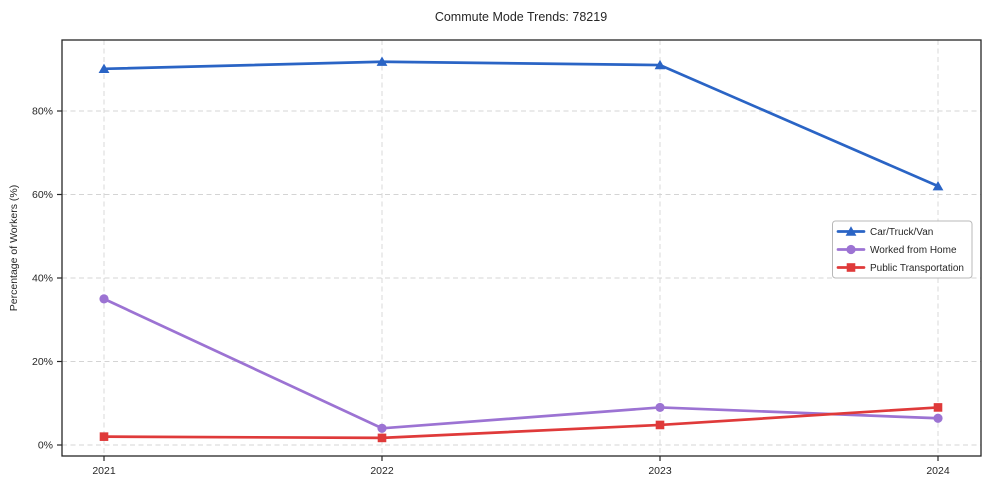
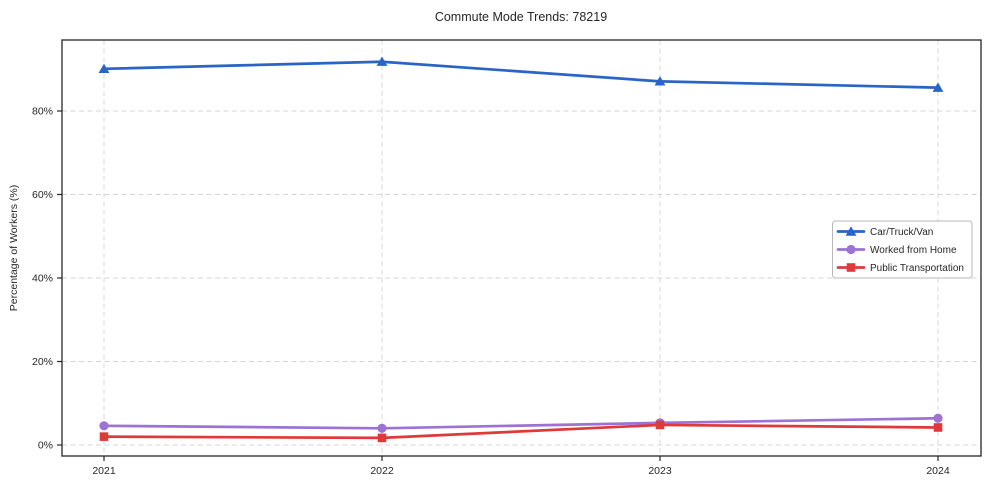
Worked from Home/2021: 35% -> 5%
Car/Truck/Van/2023: 91% -> 87%
Worked from Home/2023: 9% -> 5%
Car/Truck/Van/2024: 62% -> 86%
Public Transportation/2024: 9% -> 4%
